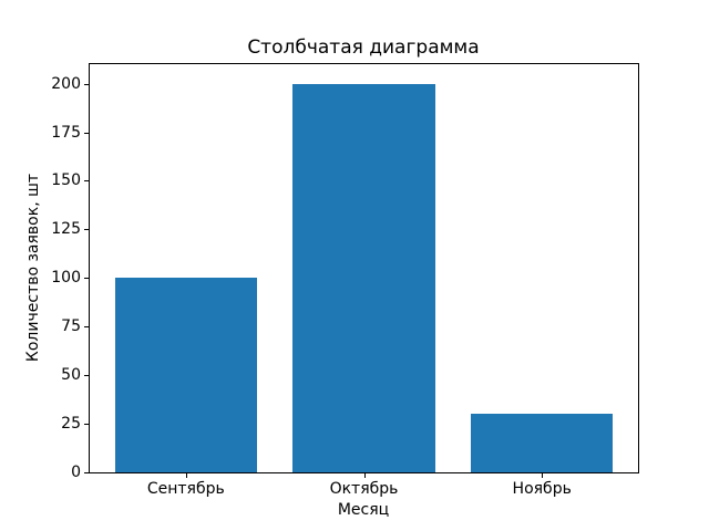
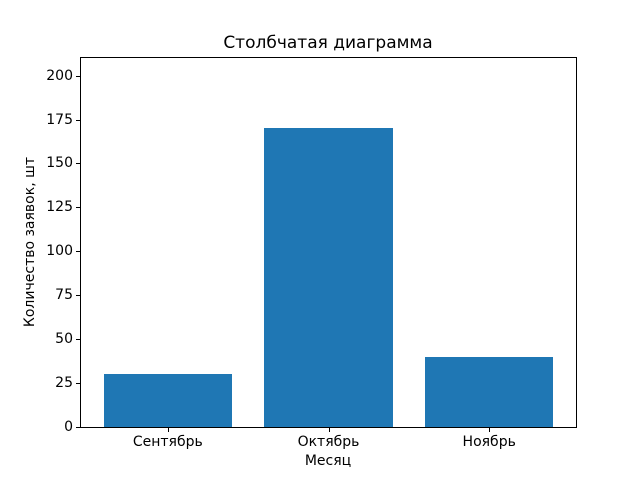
Сентябрь: 100 -> 30
Октябрь: 200 -> 170
Ноябрь: 30 -> 40
